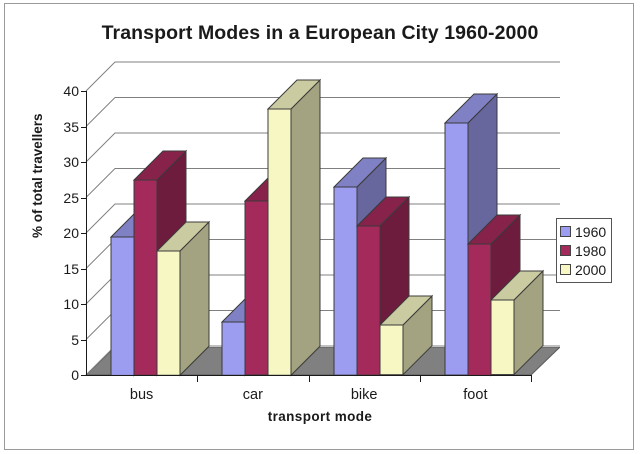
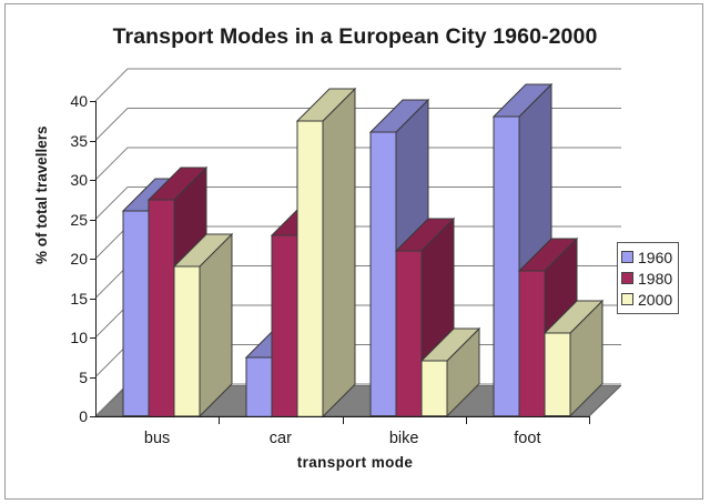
1960/bus: 20 -> 26
2000/bus: 18 -> 19
1980/car: 24 -> 23
1960/bike: 26 -> 36
1960/foot: 36 -> 38
